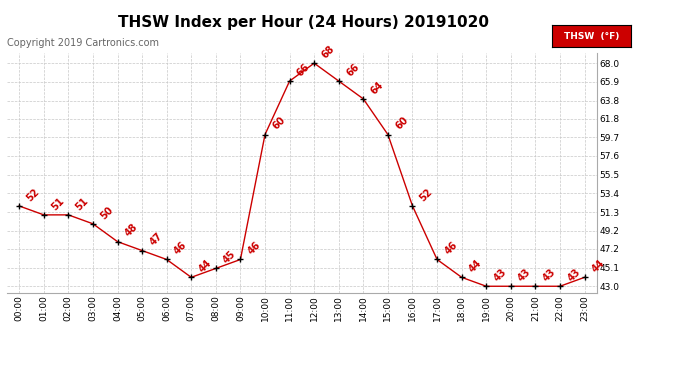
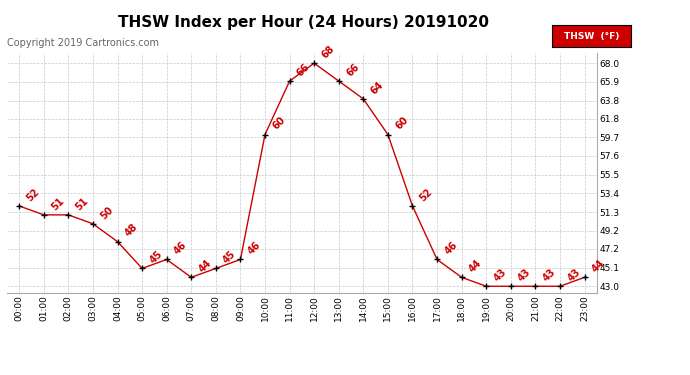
05:00: 47 -> 45
